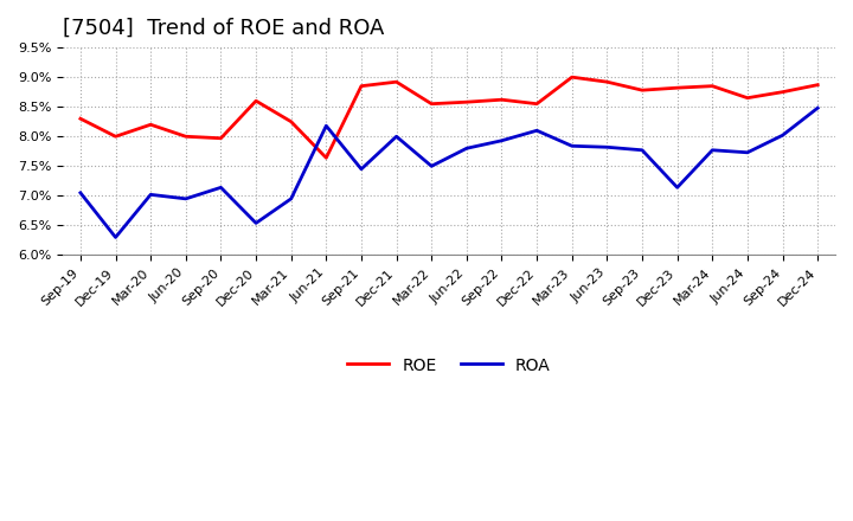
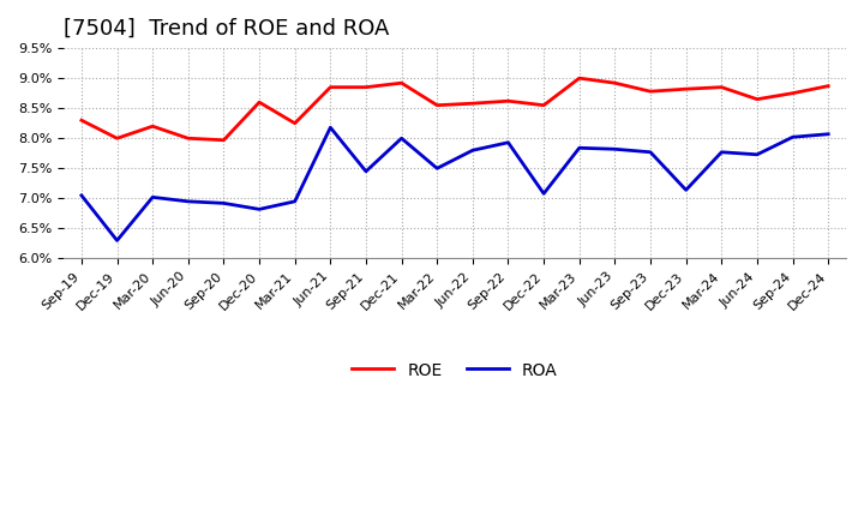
ROA/Sep-20: 7.14% -> 6.92%
ROA/Dec-20: 6.54% -> 6.82%
ROE/Jun-21: 7.64% -> 8.85%
ROA/Dec-22: 8.10% -> 7.08%
ROA/Dec-24: 8.48% -> 8.07%
